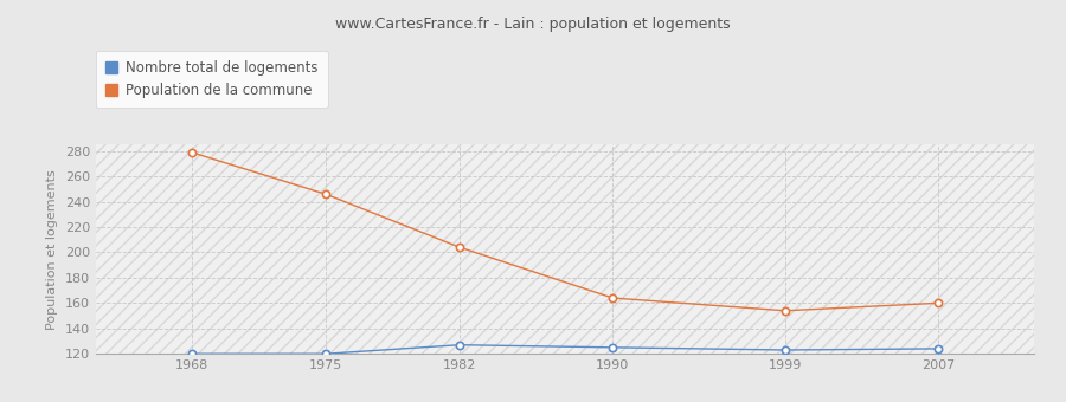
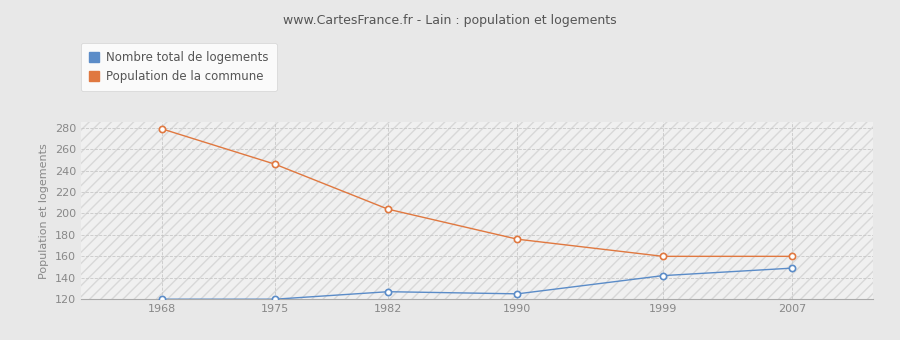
Population de la commune/1990: 164 -> 176
Nombre total de logements/1999: 123 -> 142
Population de la commune/1999: 154 -> 160
Nombre total de logements/2007: 124 -> 149
